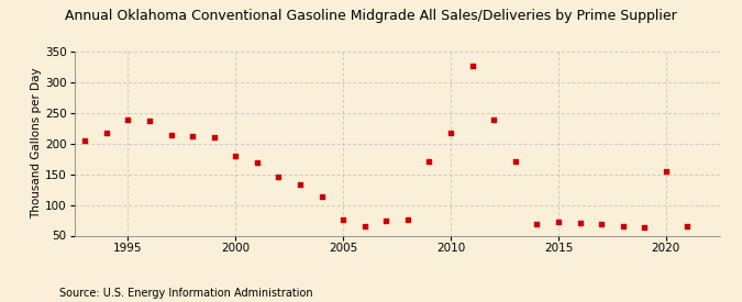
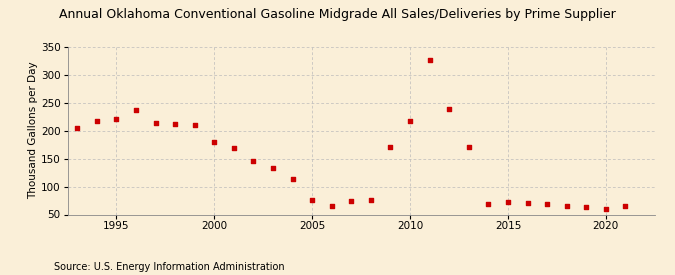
1995: 238 -> 221
2020: 154 -> 60
